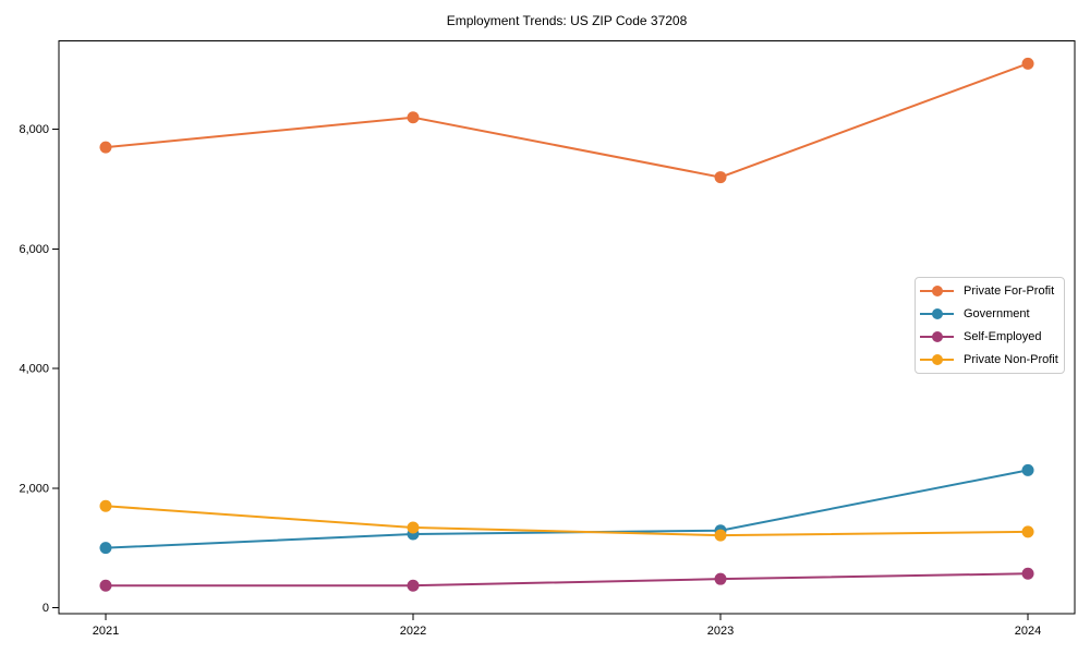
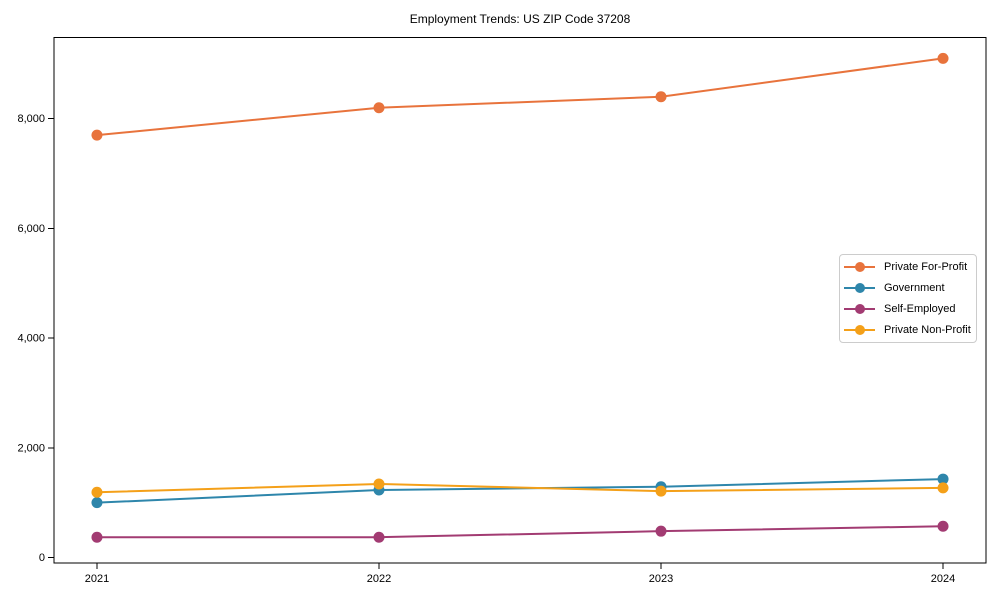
Private Non-Profit/2021: 1700 -> 1200
Private For-Profit/2023: 7200 -> 8400
Government/2024: 2300 -> 1400
